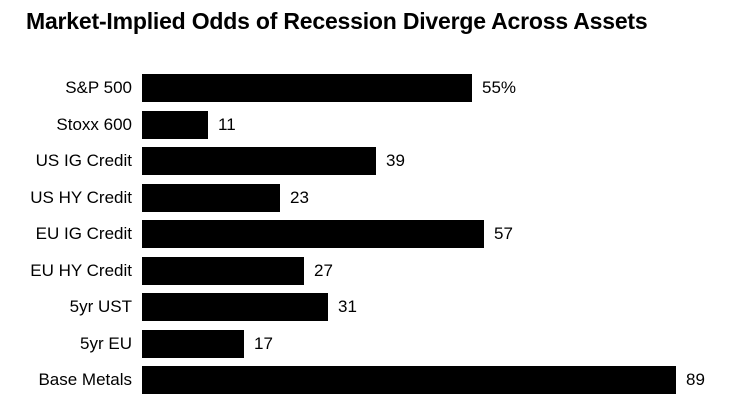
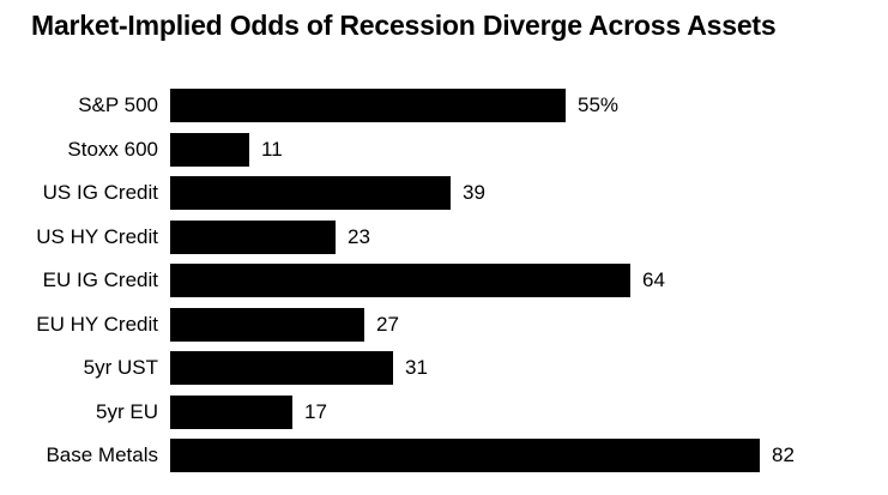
EU IG Credit: 57 -> 64
Base Metals: 89 -> 82
